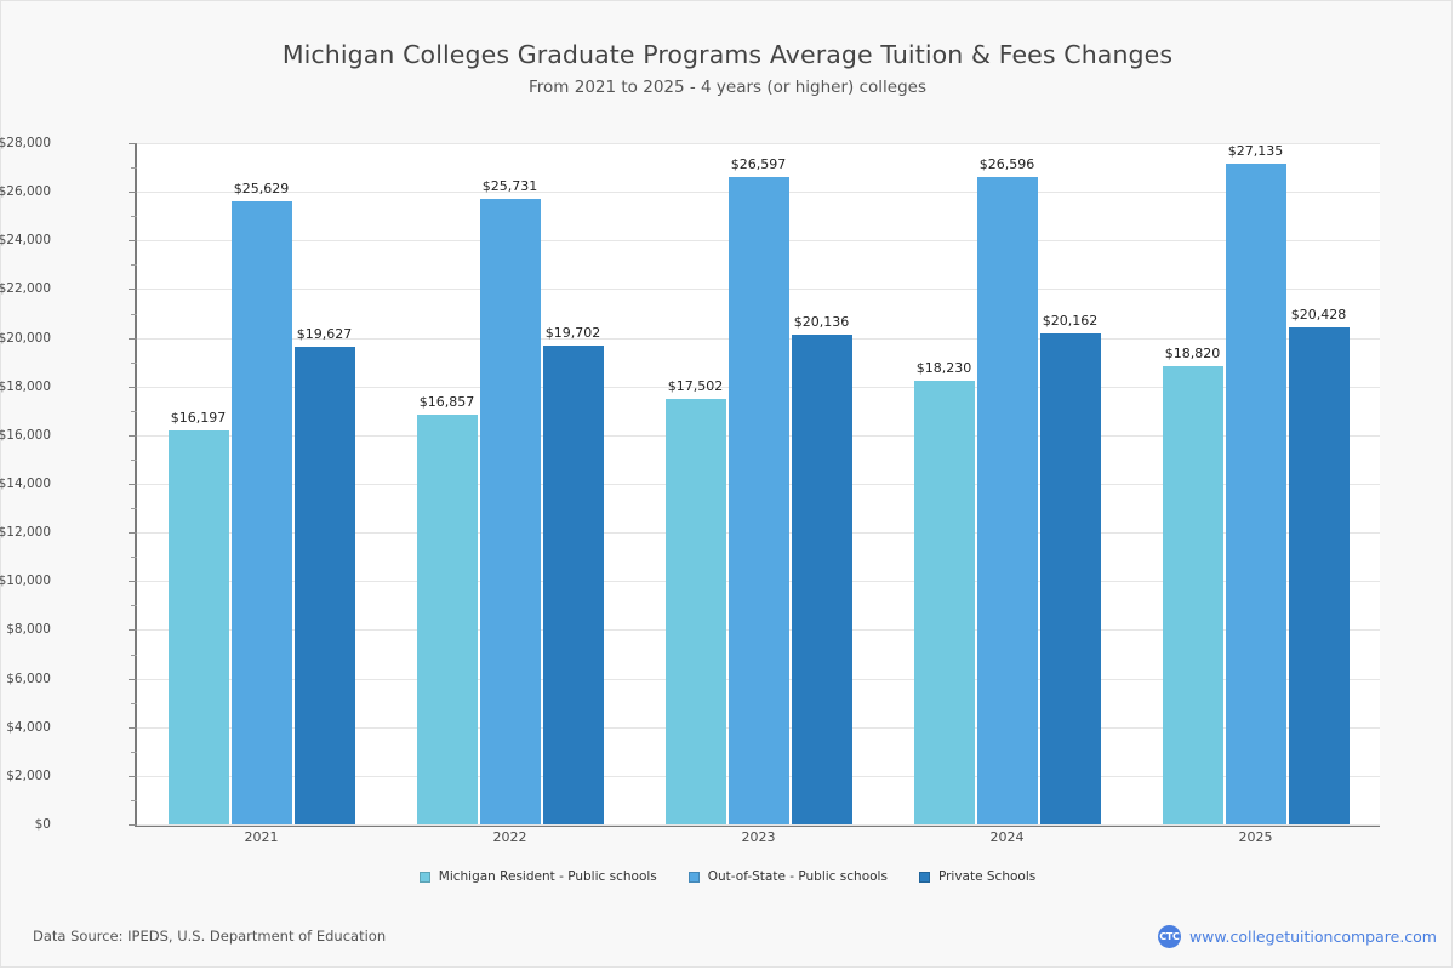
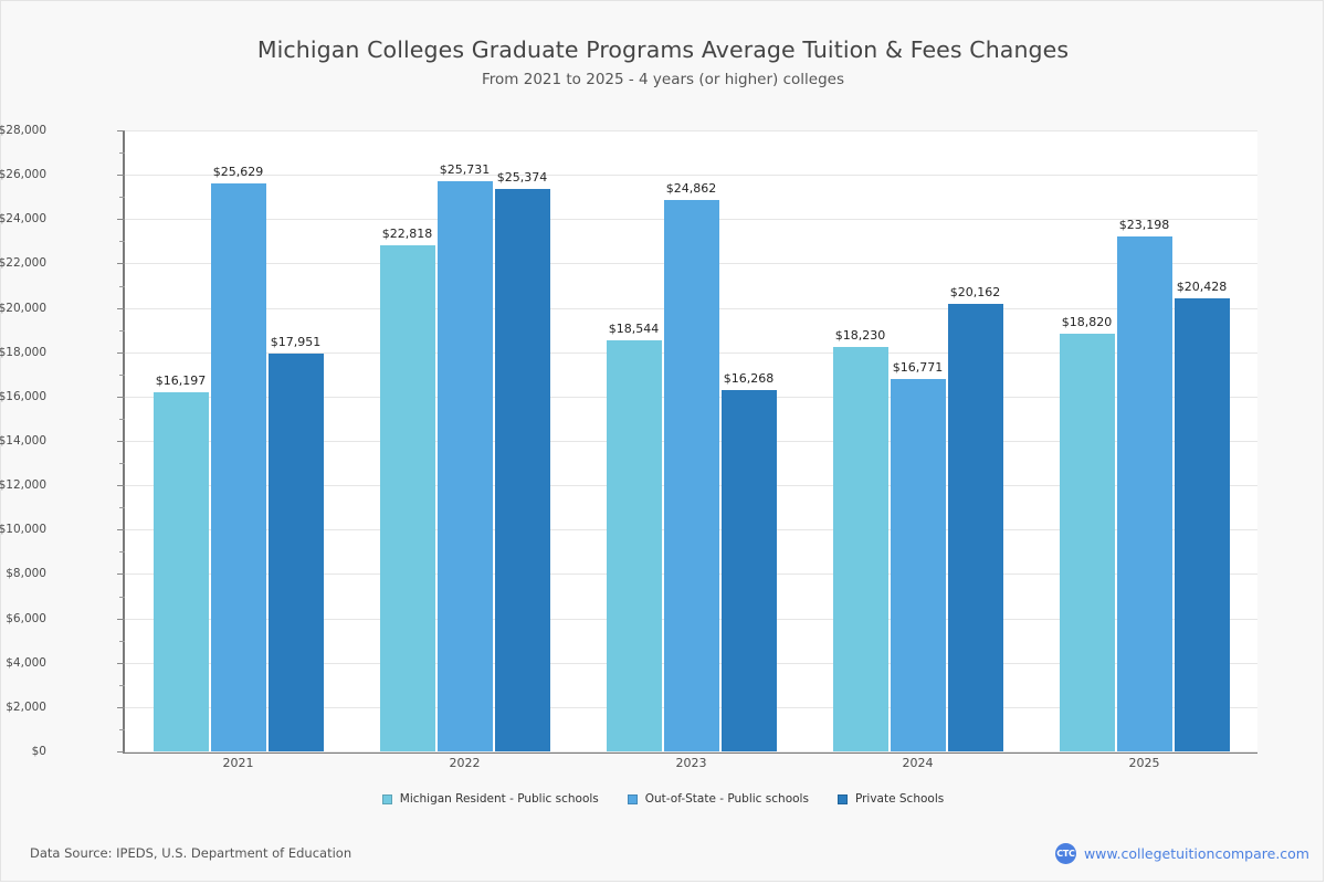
Private Schools/2021: $19,627 -> $17,951
Michigan Resident - Public schools/2022: $16,857 -> $22,818
Private Schools/2022: $19,702 -> $25,374
Michigan Resident - Public schools/2023: $17,502 -> $18,544
Out-of-State - Public schools/2023: $26,597 -> $24,862
Private Schools/2023: $20,136 -> $16,268
Out-of-State - Public schools/2024: $26,596 -> $16,771
Out-of-State - Public schools/2025: $27,135 -> $23,198
